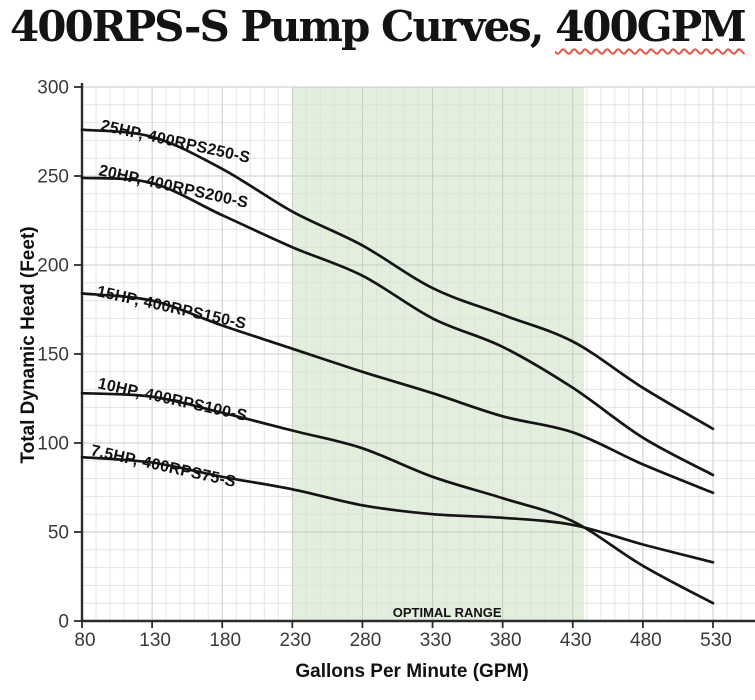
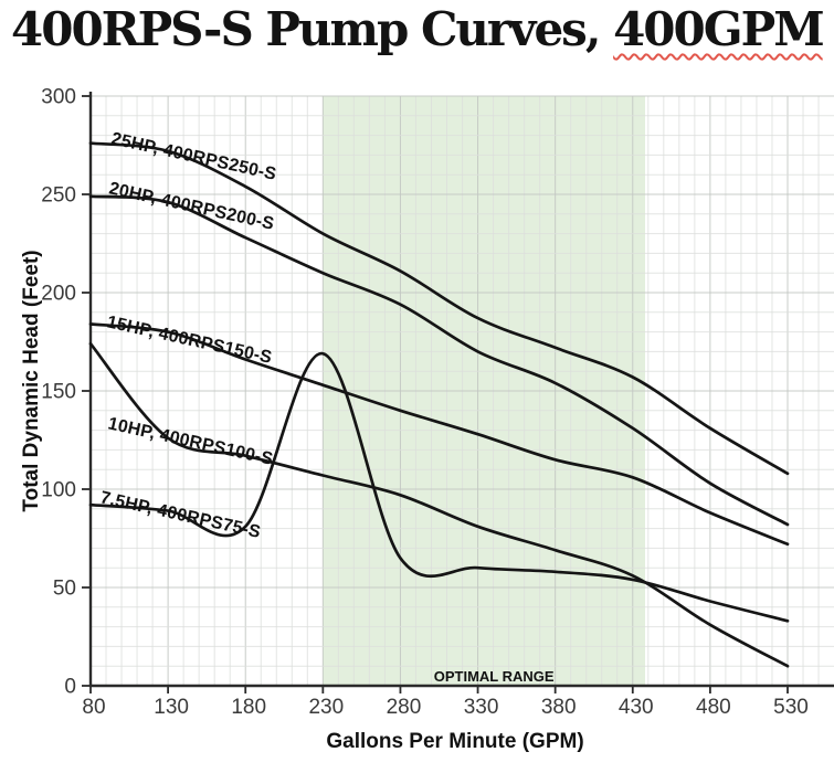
10HP, 400RPS100-S/80: 128 -> 174
7.5HP, 400RPS75-S/230: 74 -> 169
